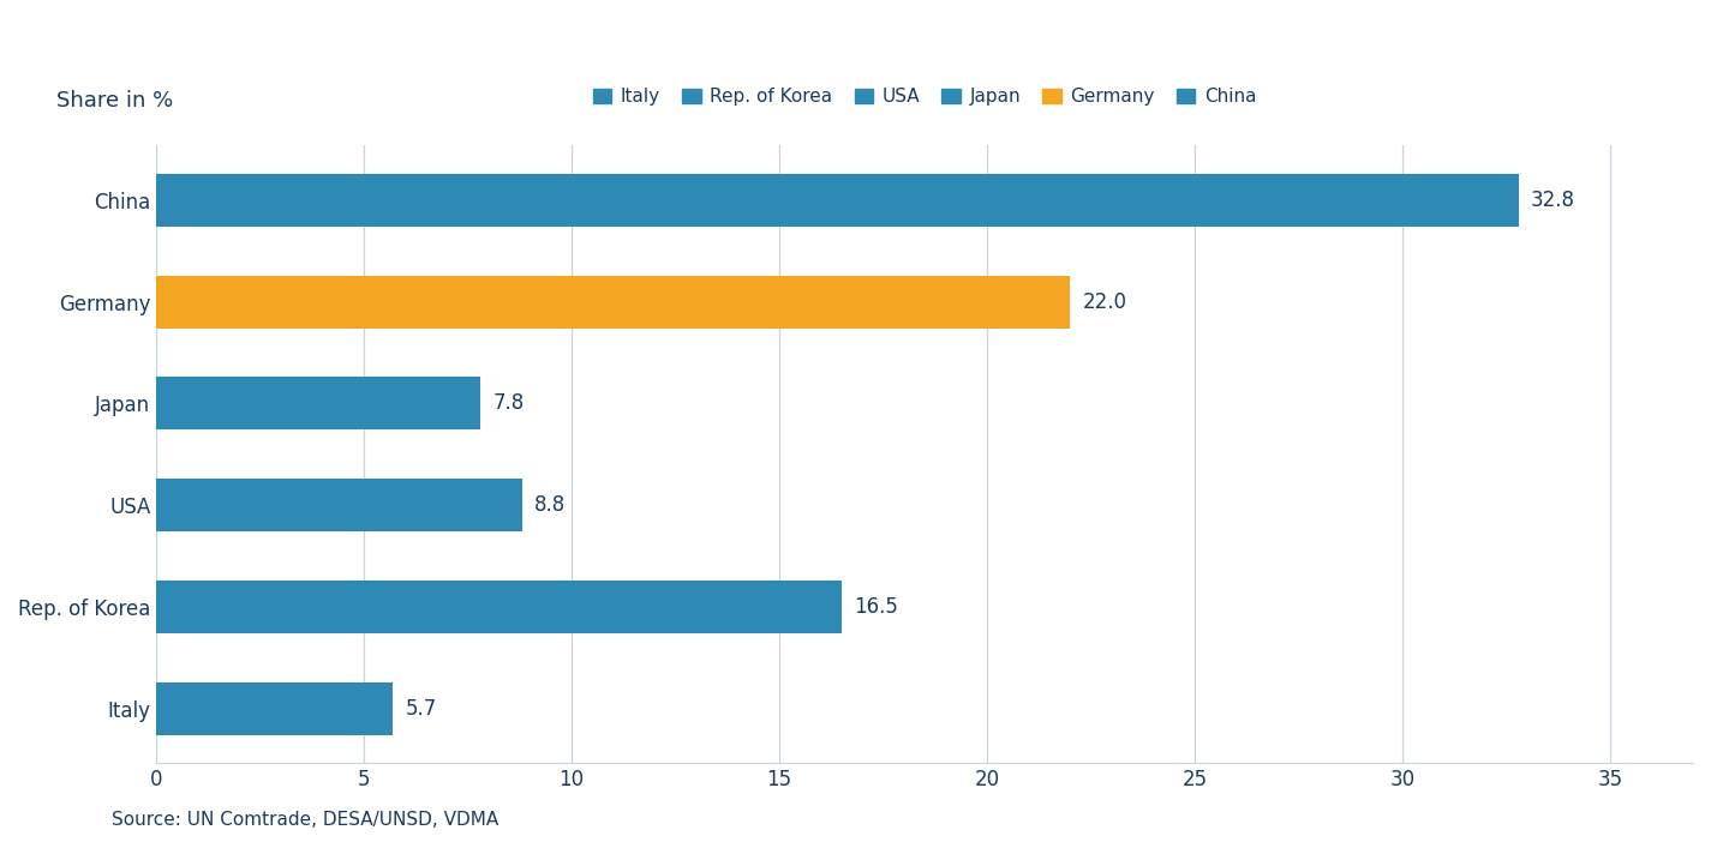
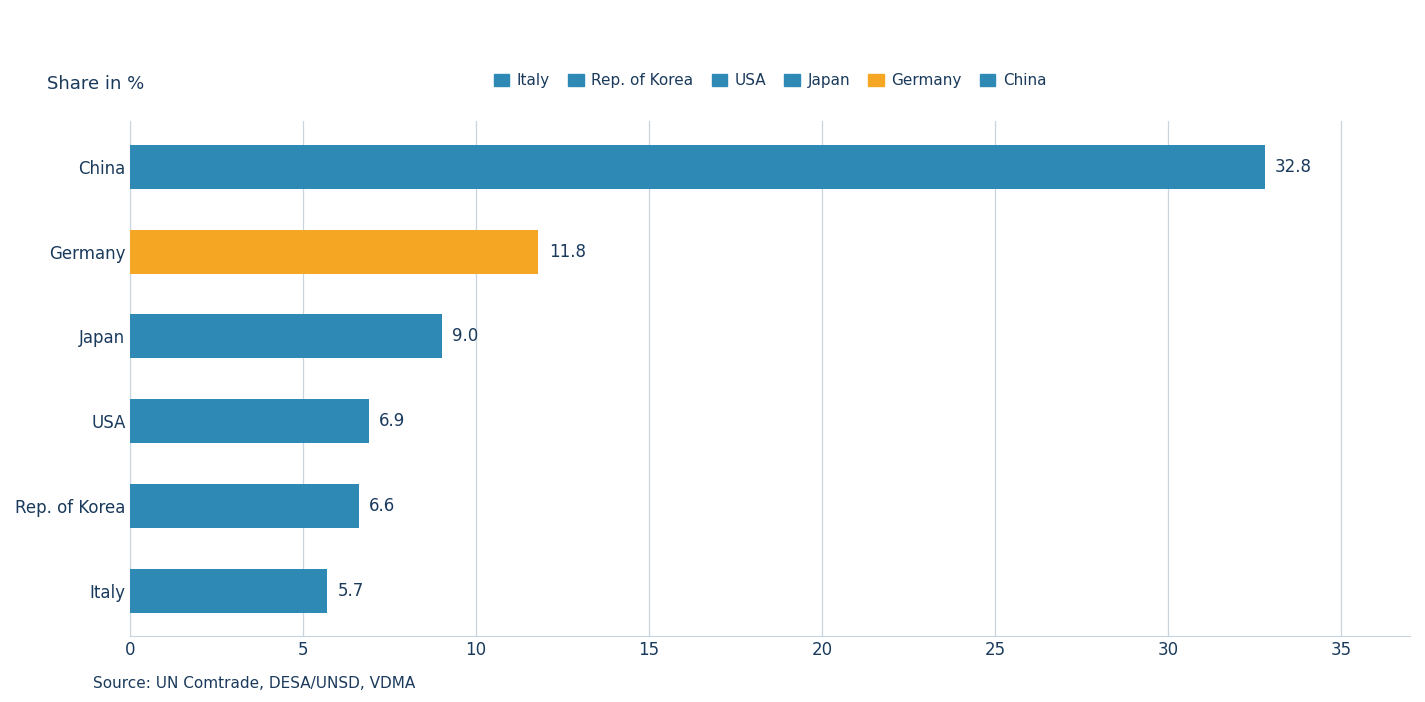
Germany: 22.0 -> 11.8
Japan: 7.8 -> 9.0
USA: 8.8 -> 6.9
Rep. of Korea: 16.5 -> 6.6
